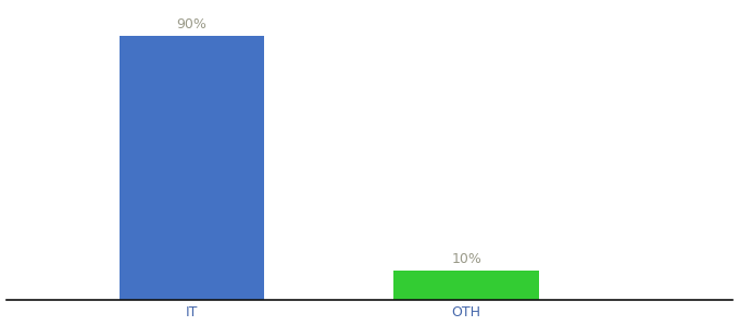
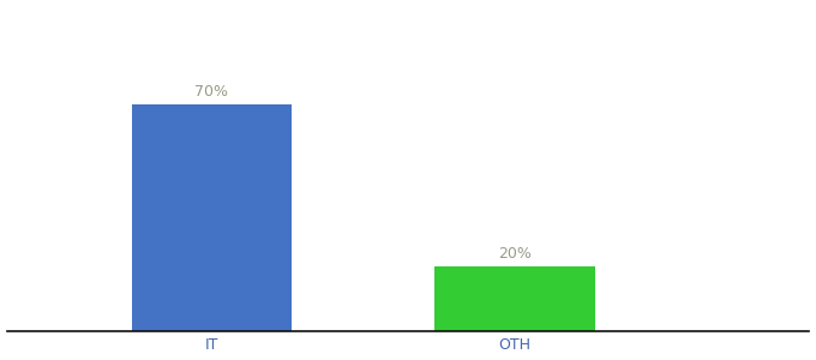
IT: 90% -> 70%
OTH: 10% -> 20%
